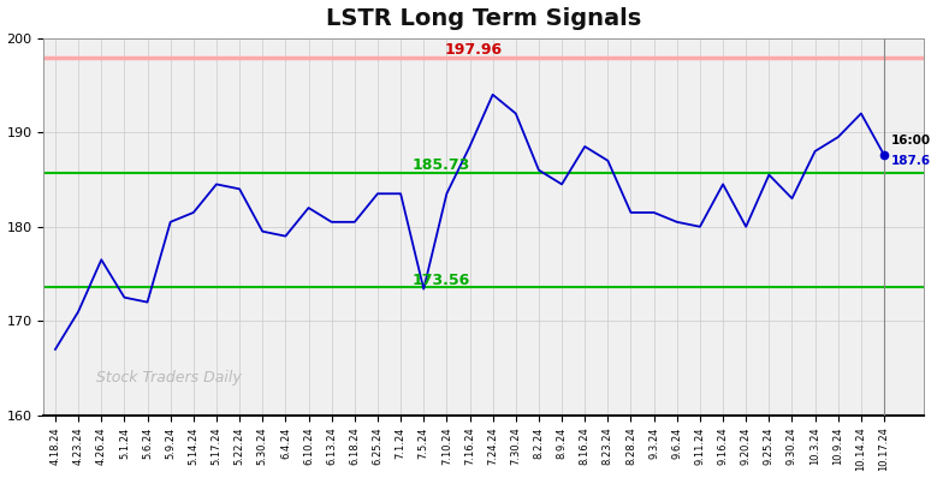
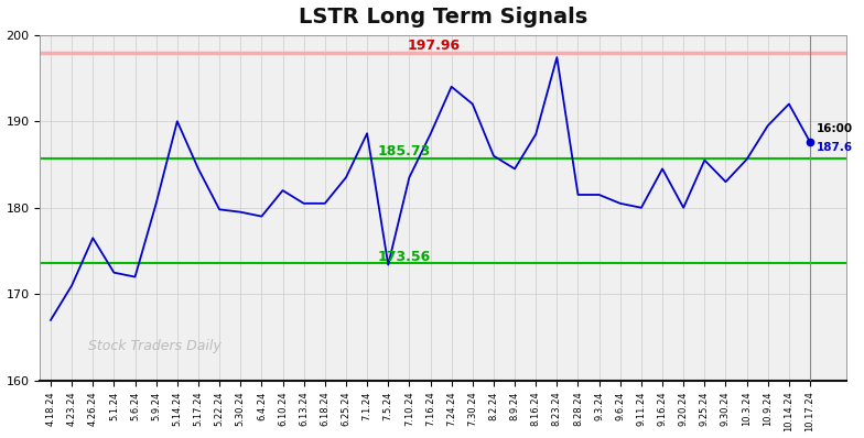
5.14.24: 181.5 -> 190.0
5.22.24: 184.0 -> 179.8
7.1.24: 183.5 -> 188.6
8.23.24: 187.0 -> 197.4
10.3.24: 188.0 -> 185.6
